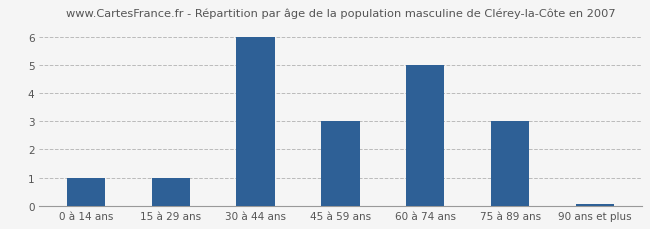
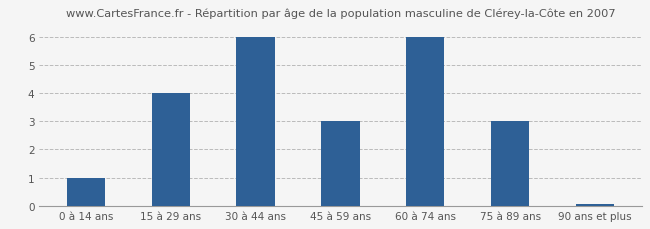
15 à 29 ans: 1.00 -> 4.00
60 à 74 ans: 5.00 -> 6.00
